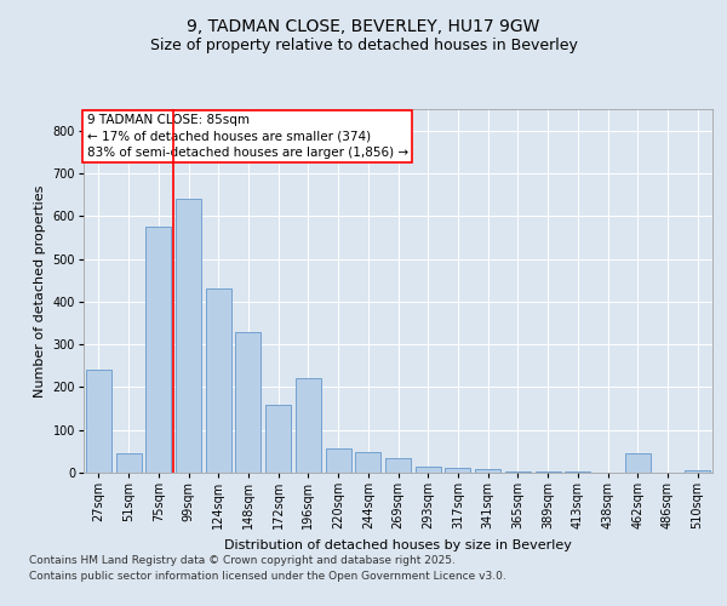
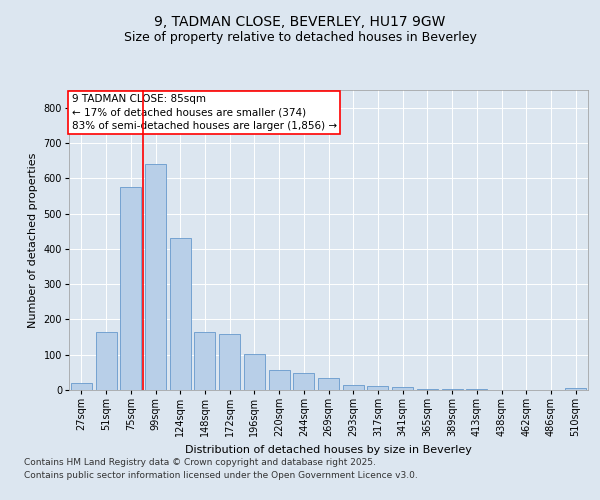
27sqm: 240 -> 20
51sqm: 45 -> 165
148sqm: 330 -> 165
196sqm: 220 -> 103
462sqm: 45 -> 1
